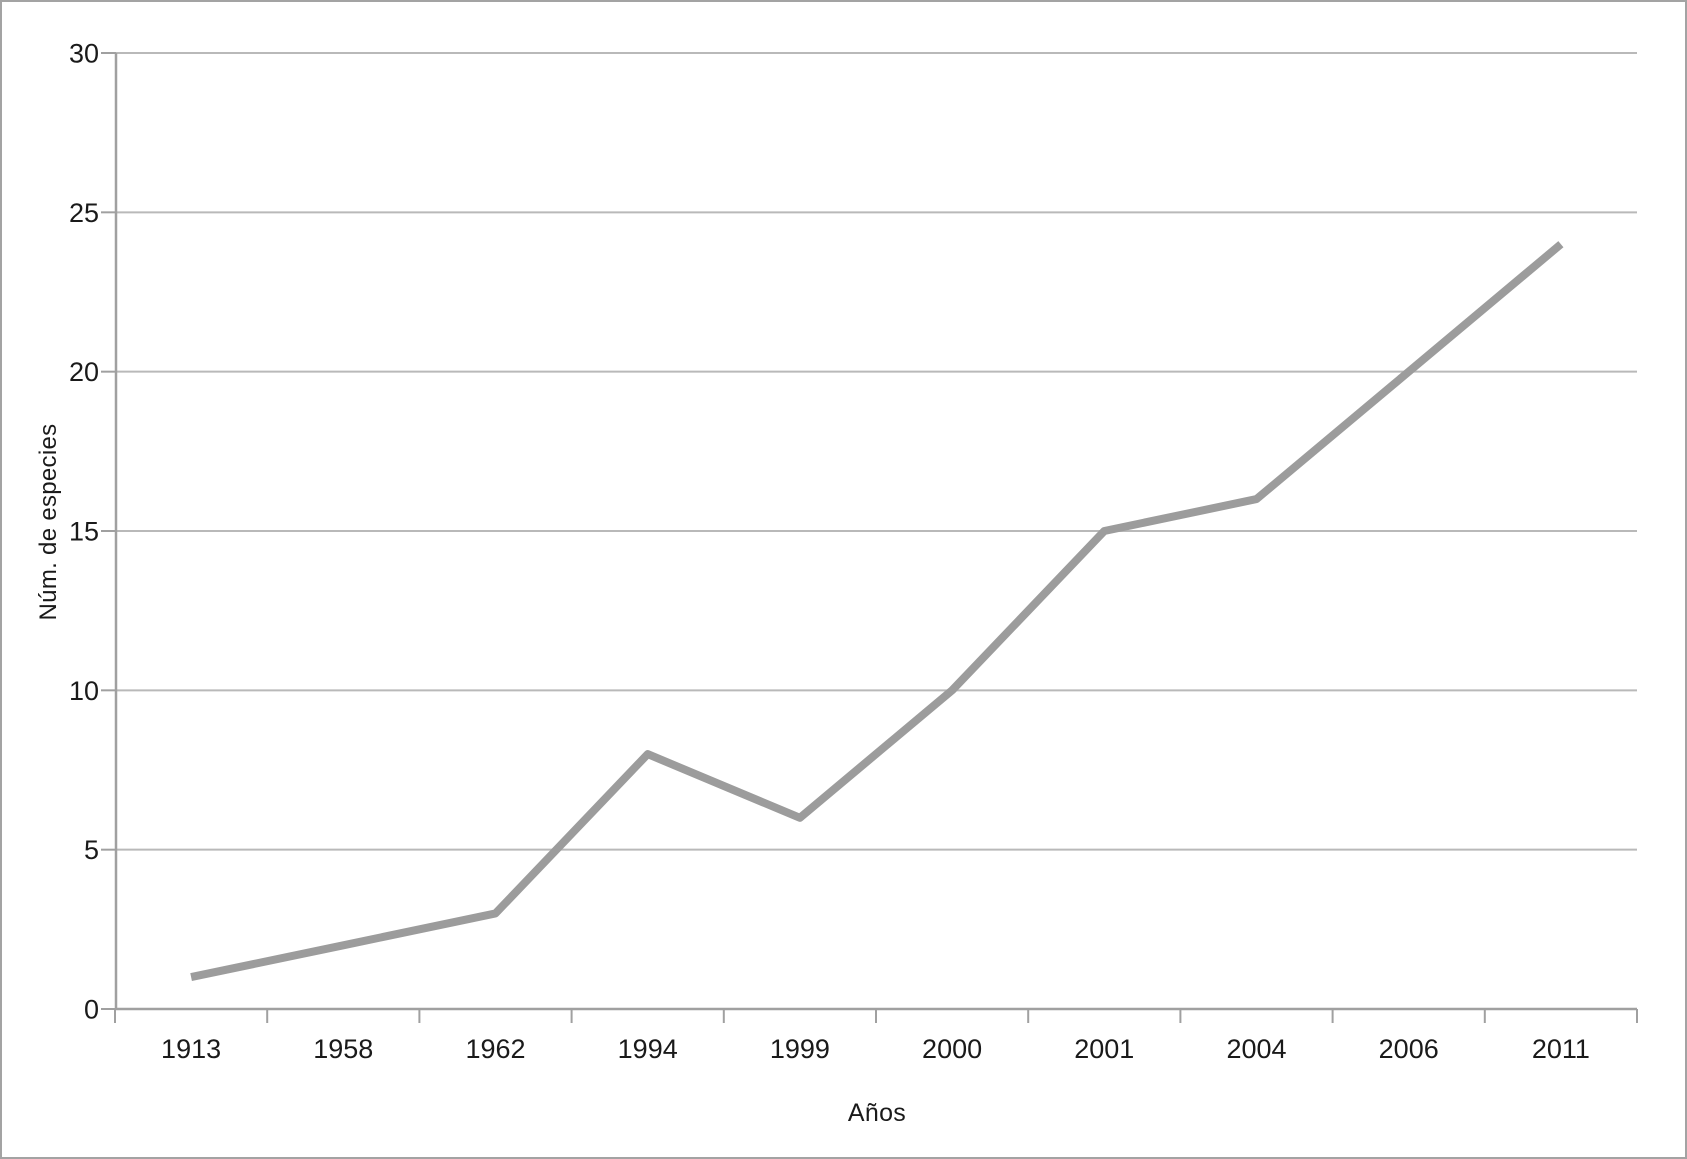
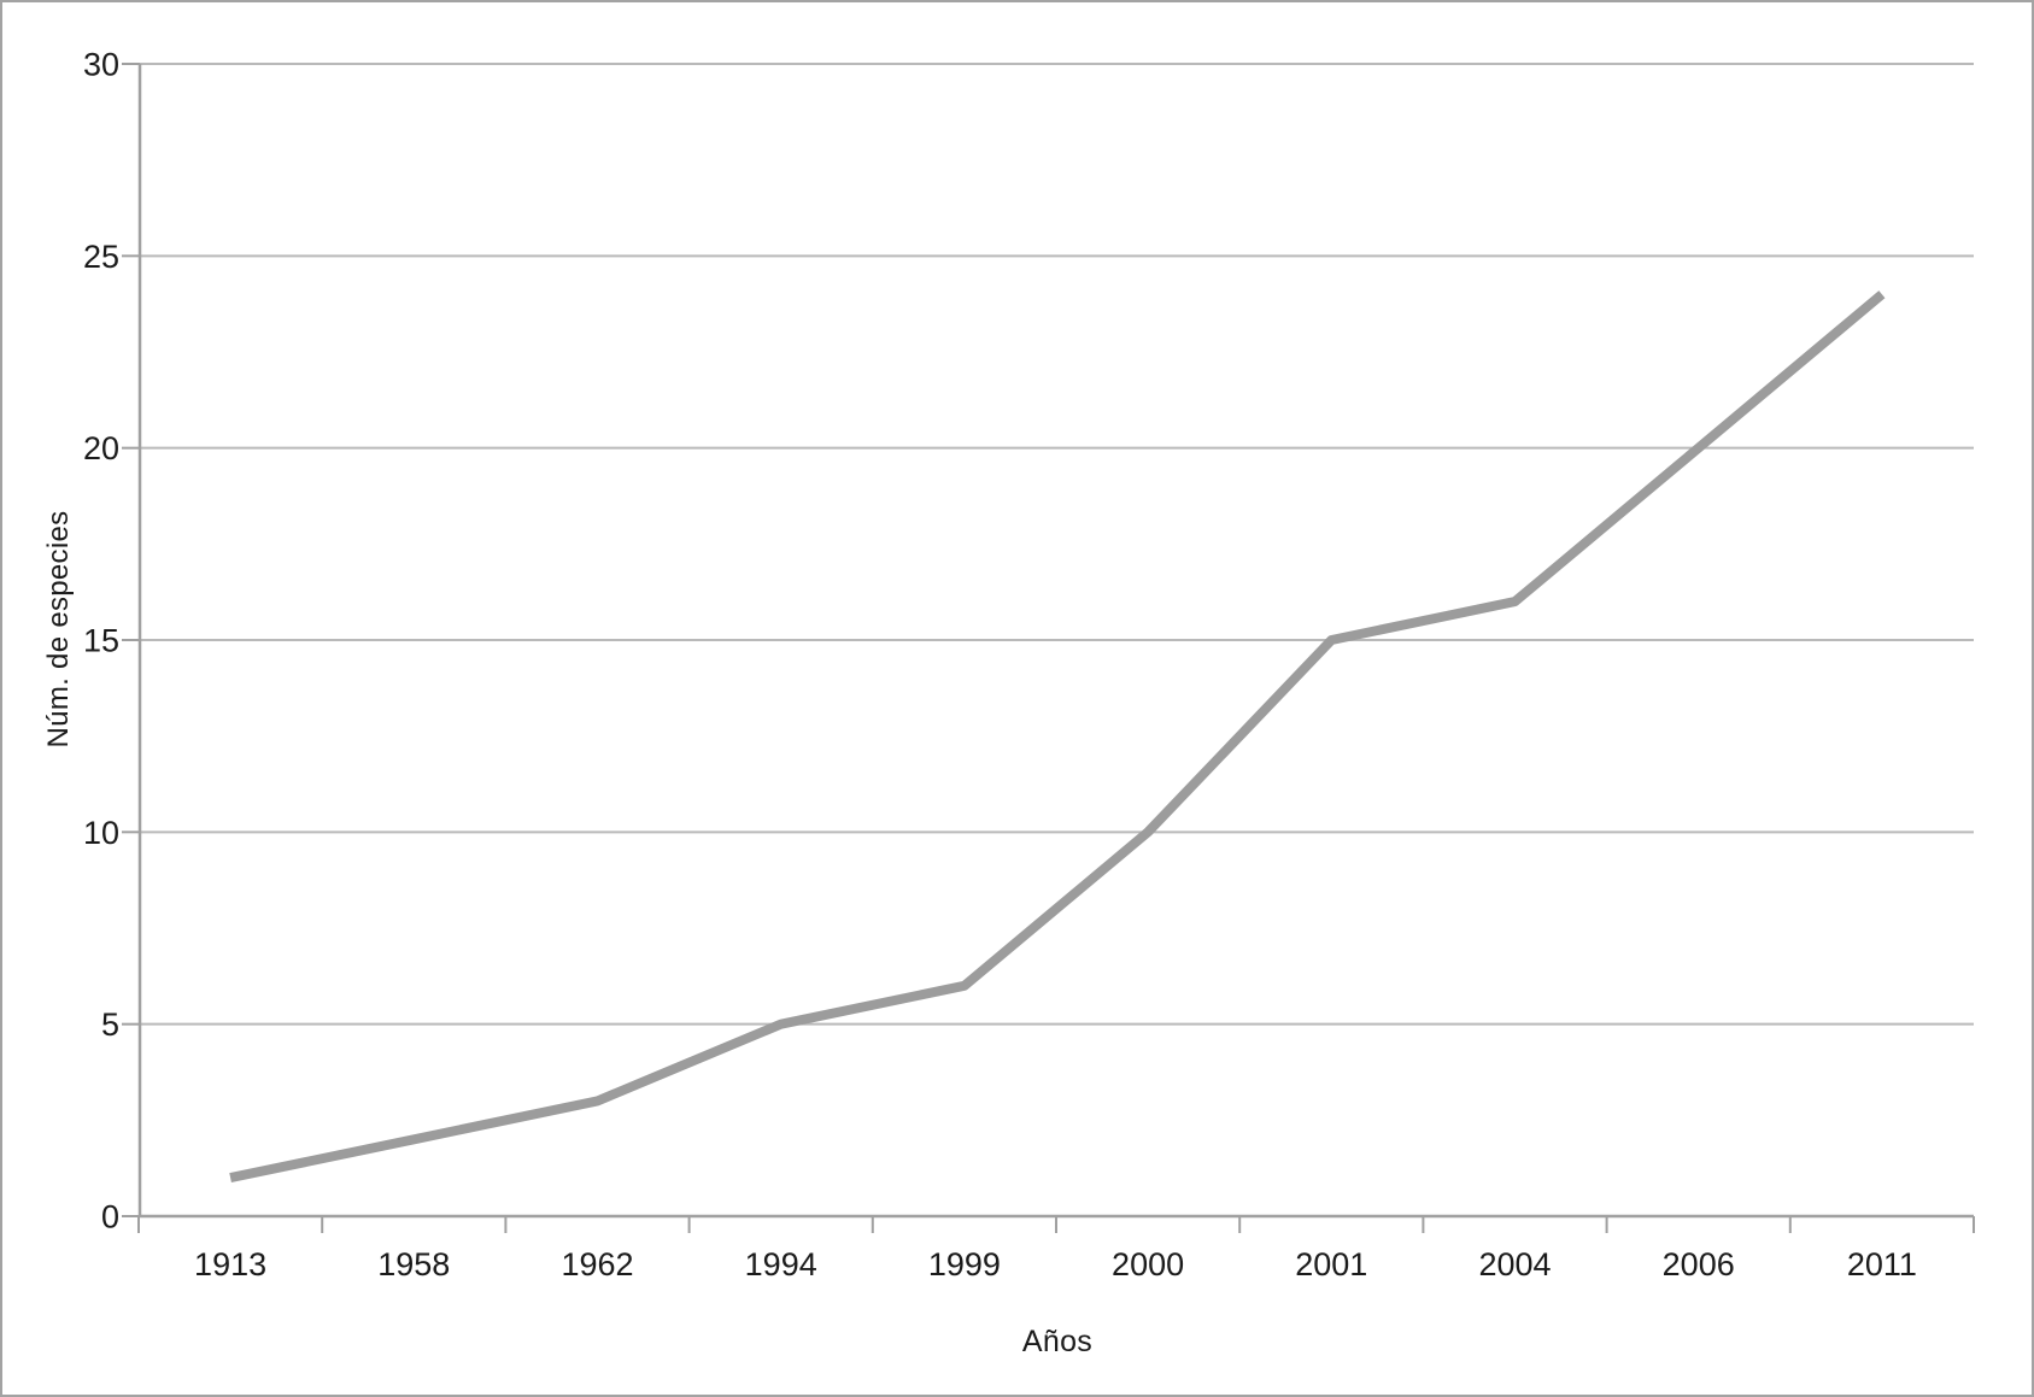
1994: 8 -> 5
